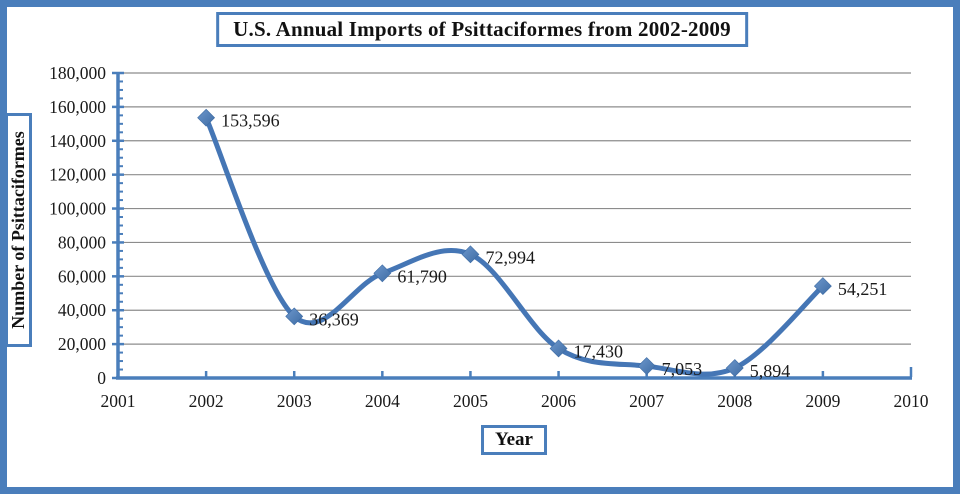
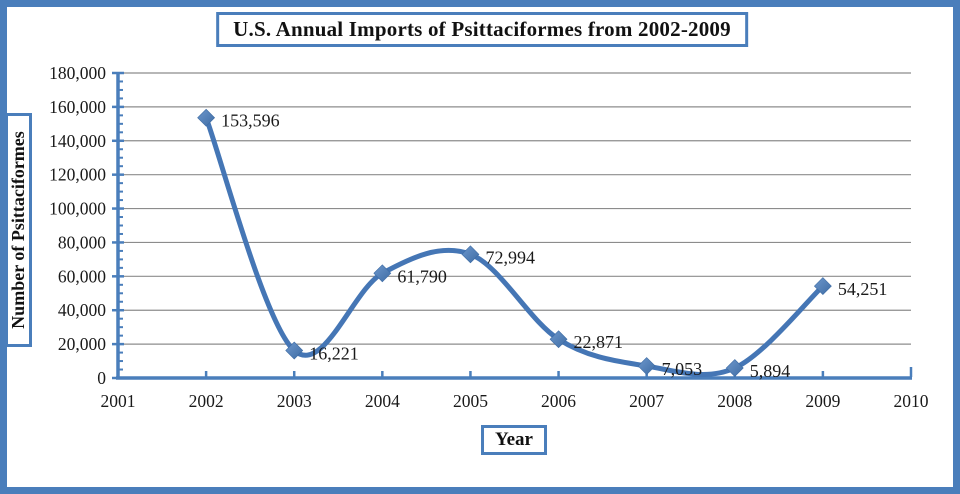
2003: 36,369 -> 16,221
2006: 17,430 -> 22,871
